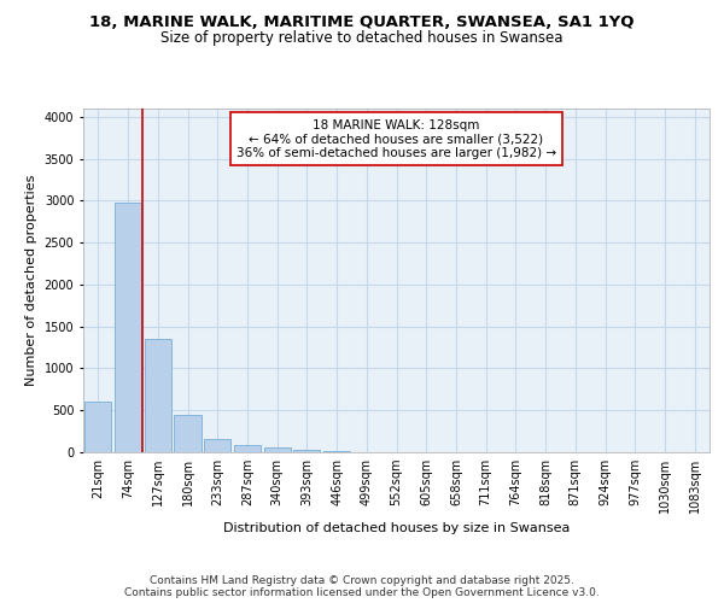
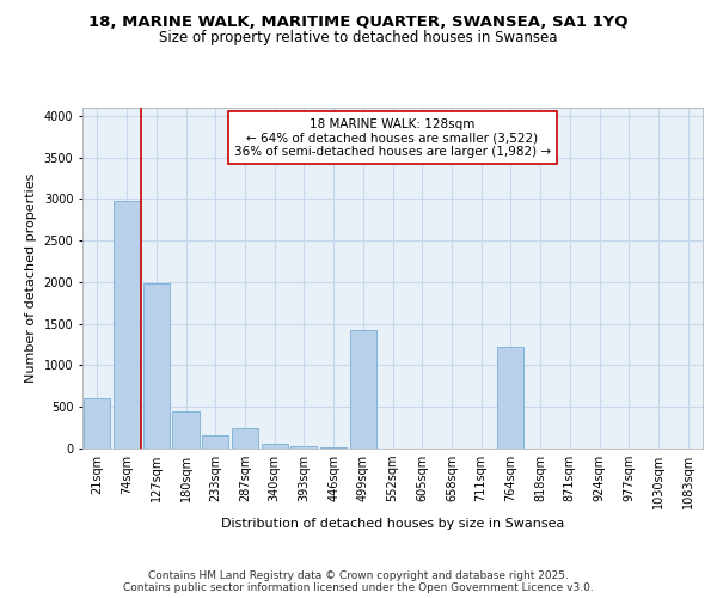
127sqm: 1360 -> 1980
287sqm: 90 -> 240
499sqm: 0 -> 1420
764sqm: 0 -> 1220
